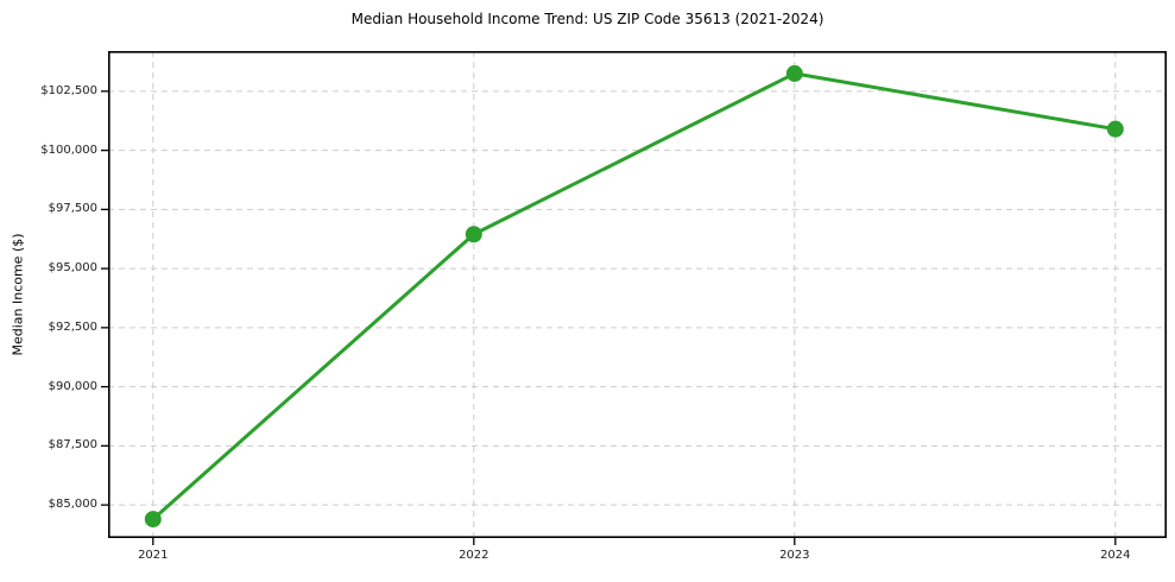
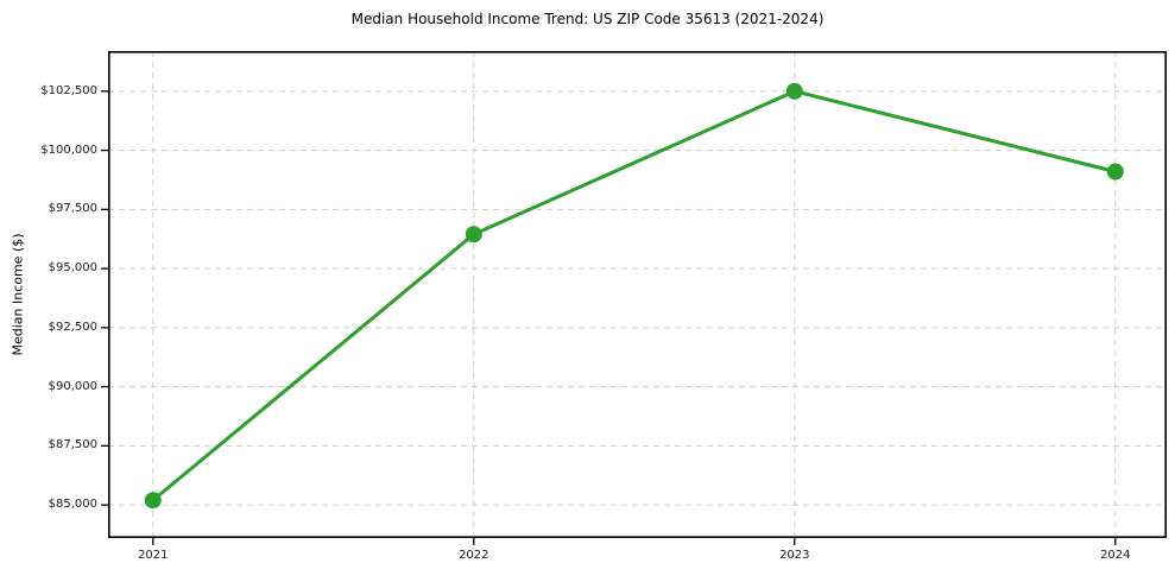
2021: $84400 -> $85200
2023: $103200 -> $102500
2024: $100900 -> $99100
